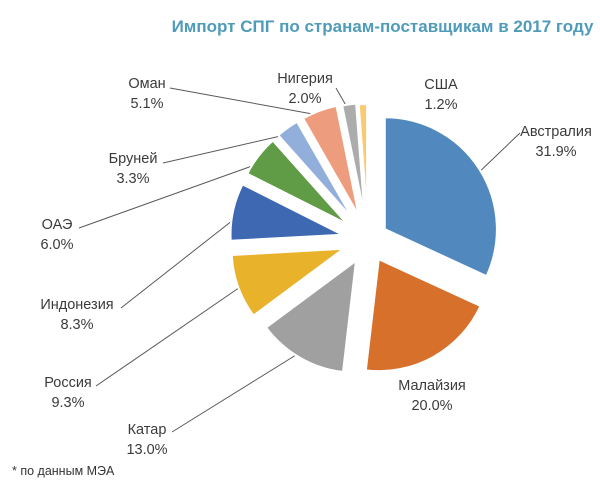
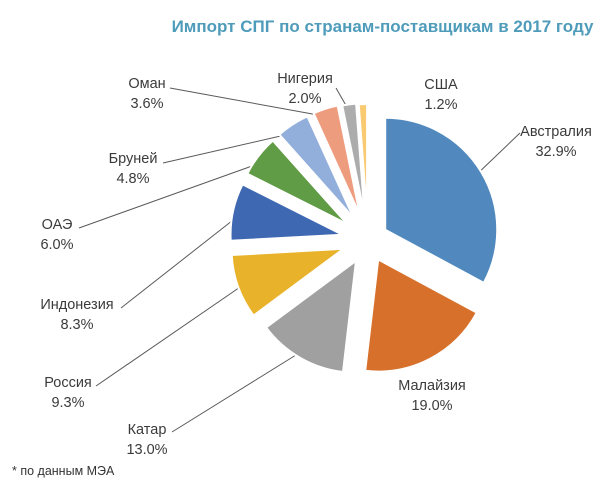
Австралия: 31.9% -> 32.9%
Малайзия: 20.0% -> 19.0%
Бруней: 3.3% -> 4.8%
Оман: 5.1% -> 3.6%
